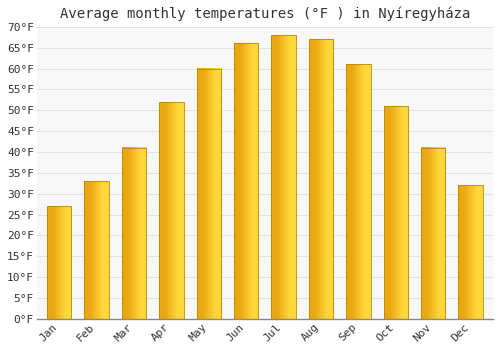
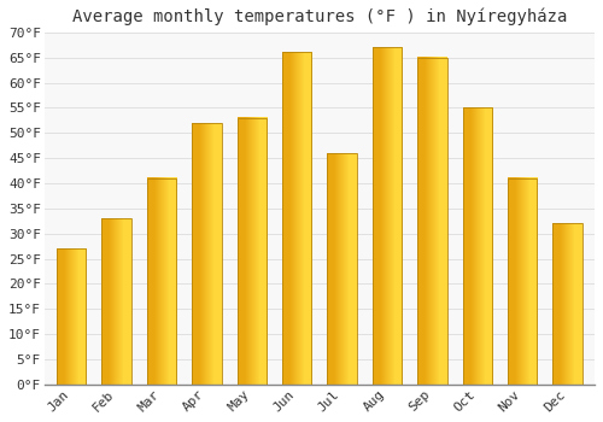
May: 60°F -> 53°F
Jul: 68°F -> 46°F
Sep: 61°F -> 65°F
Oct: 51°F -> 55°F
